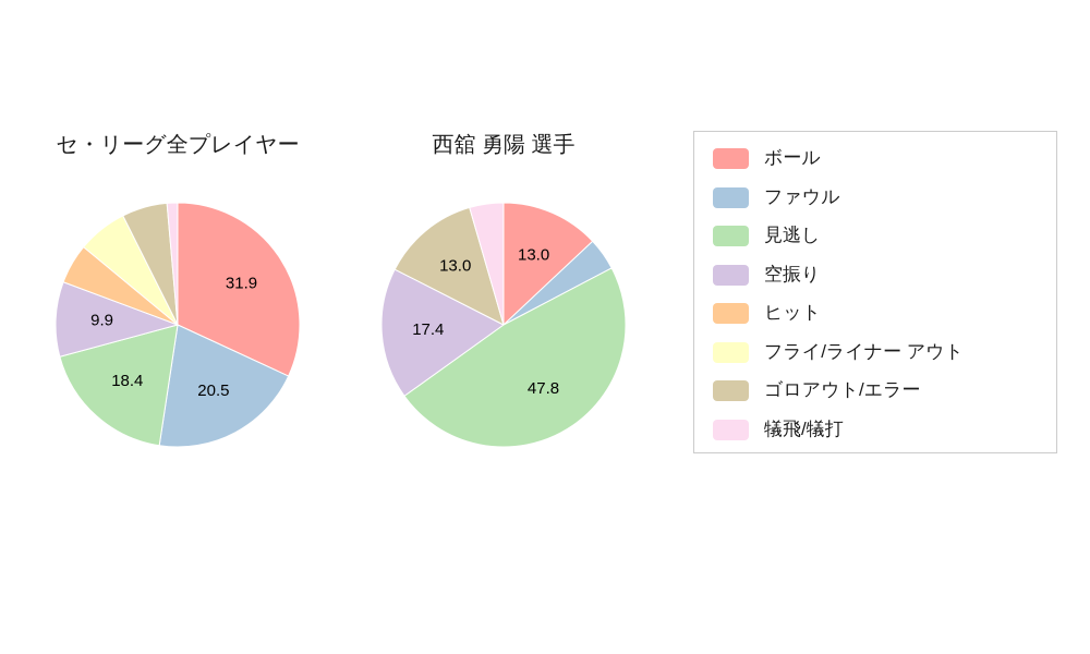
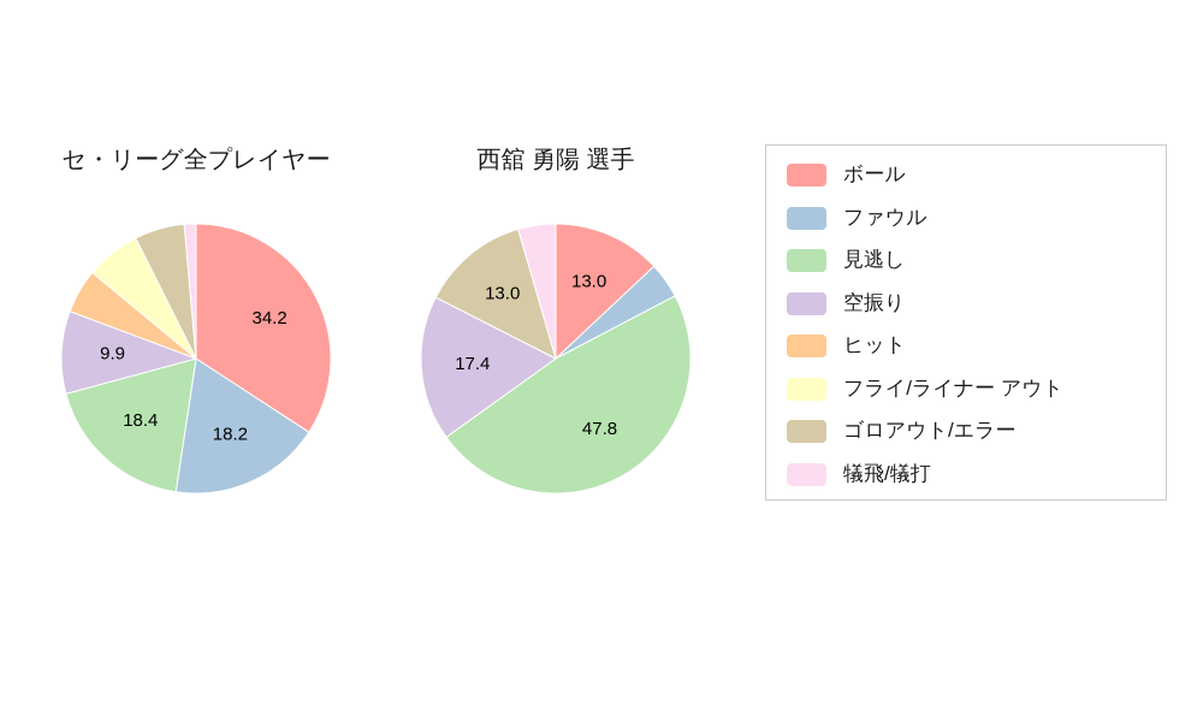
セ・リーグ全プレイヤー/ボール: 31.9 -> 34.2
セ・リーグ全プレイヤー/ファウル: 20.5 -> 18.2
